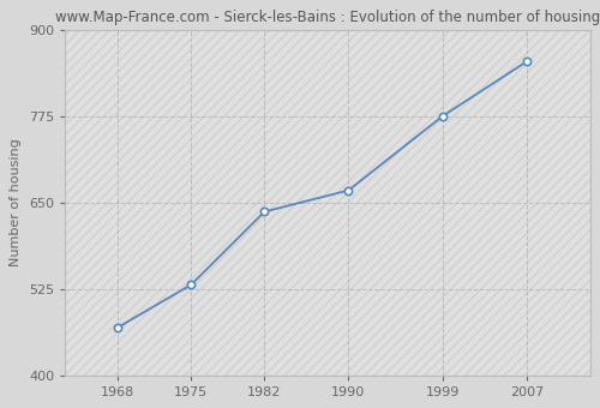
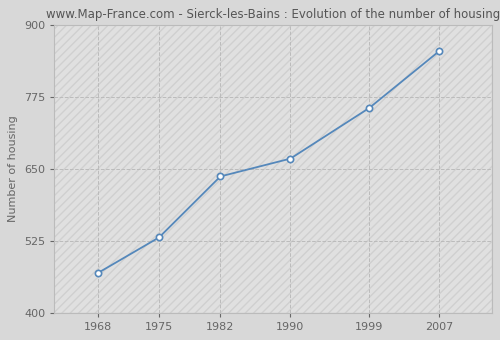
1999: 776 -> 756
